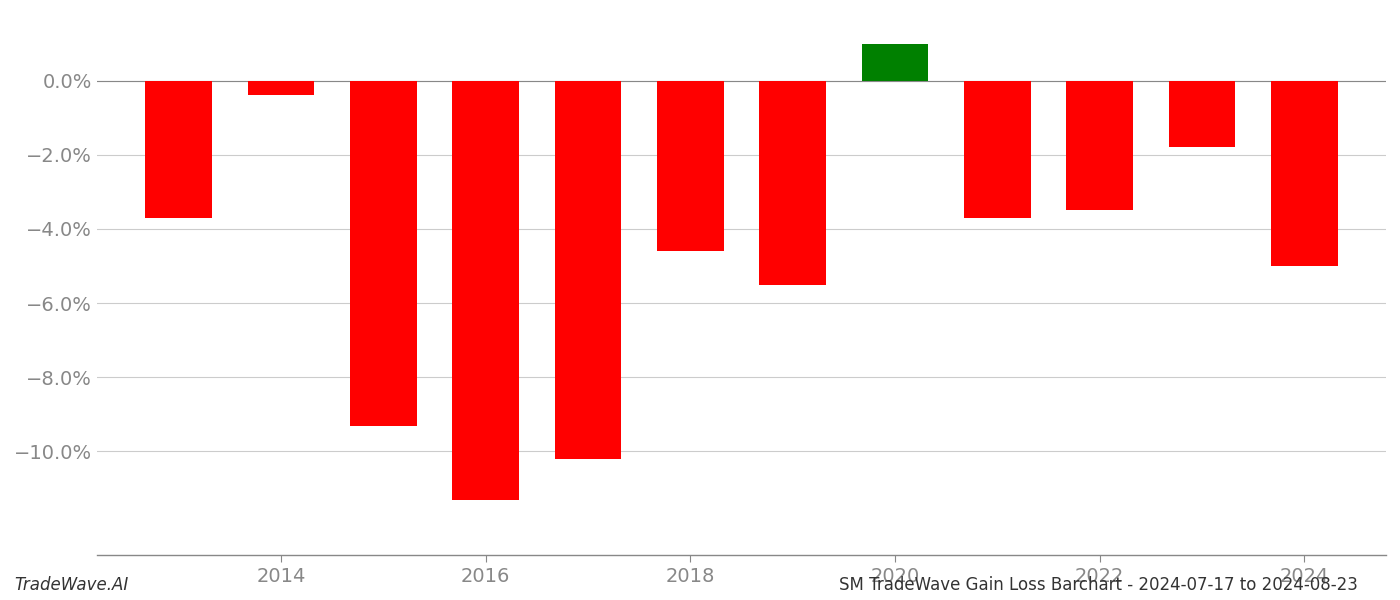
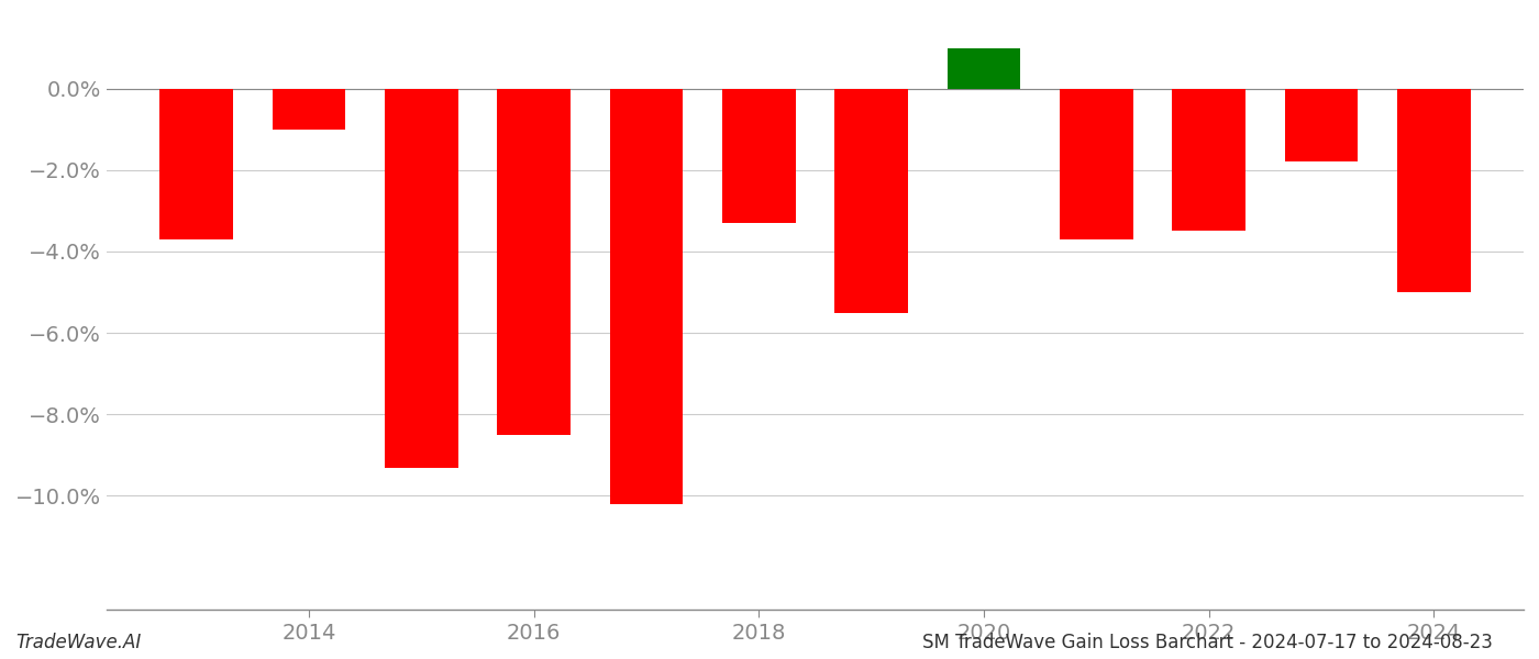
2014: -0.4% -> -1.0%
2016: -11.3% -> -8.5%
2018: -4.6% -> -3.3%
